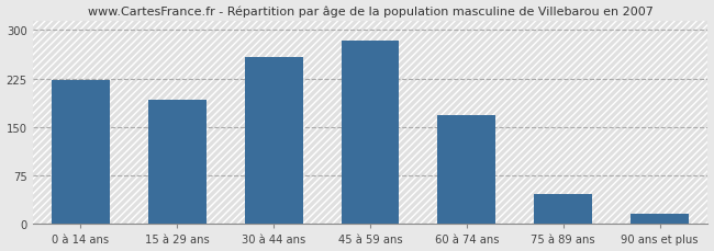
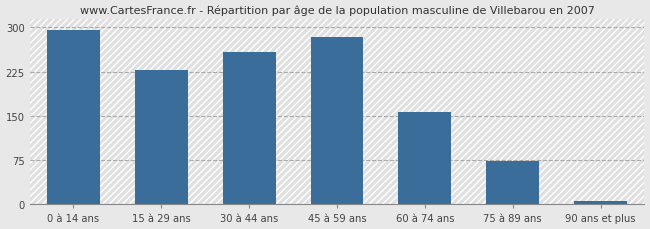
0 à 14 ans: 222 -> 295
15 à 29 ans: 192 -> 228
60 à 74 ans: 168 -> 156
75 à 89 ans: 46 -> 74
90 ans et plus: 16 -> 5
